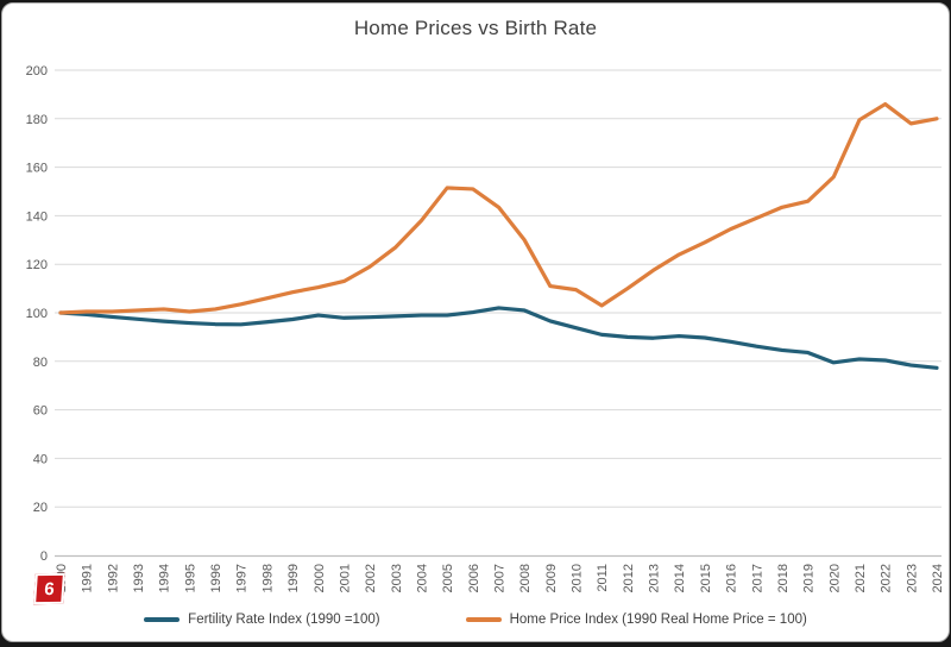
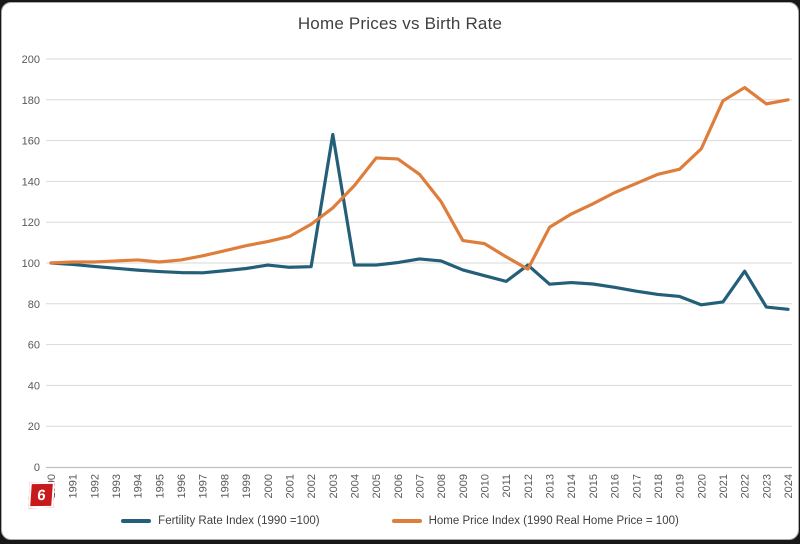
Fertility Rate Index (1990 =100)/2003: 99 -> 163
Fertility Rate Index (1990 =100)/2012: 90 -> 99
Home Price Index (1990 Real Home Price = 100)/2012: 110 -> 97
Fertility Rate Index (1990 =100)/2022: 80 -> 96
